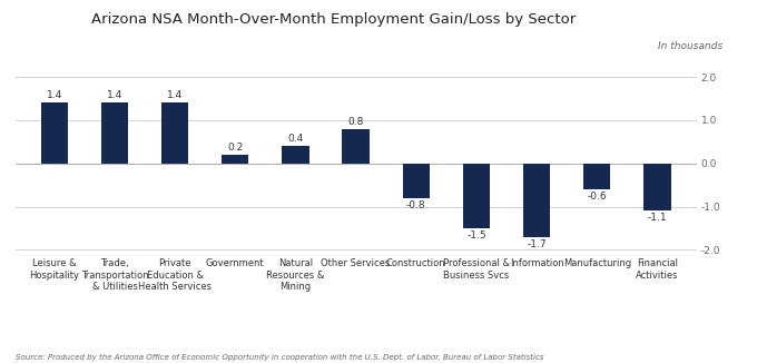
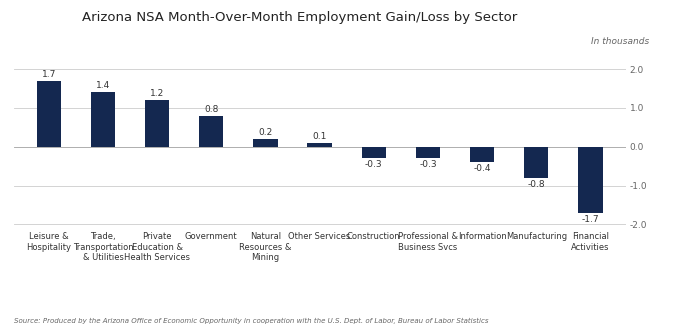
Leisure & Hospitality: 1.4 -> 1.7
Private Education & Health Services: 1.4 -> 1.2
Government: 0.2 -> 0.8
Natural Resources & Mining: 0.4 -> 0.2
Other Services: 0.8 -> 0.1
Construction: -0.8 -> -0.3
Professional & Business Svcs: -1.5 -> -0.3
Information: -1.7 -> -0.4
Manufacturing: -0.6 -> -0.8
Financial Activities: -1.1 -> -1.7
